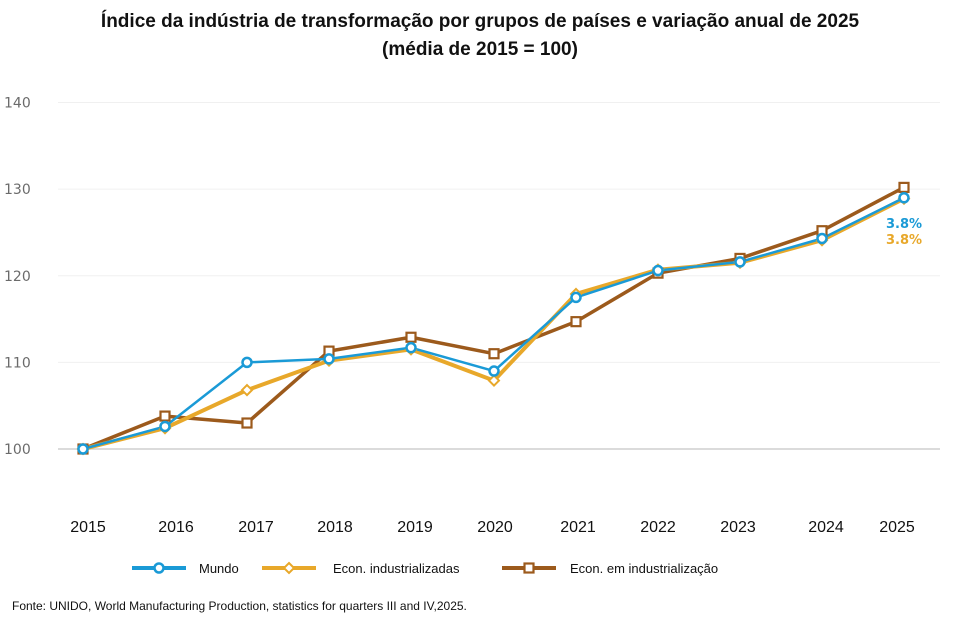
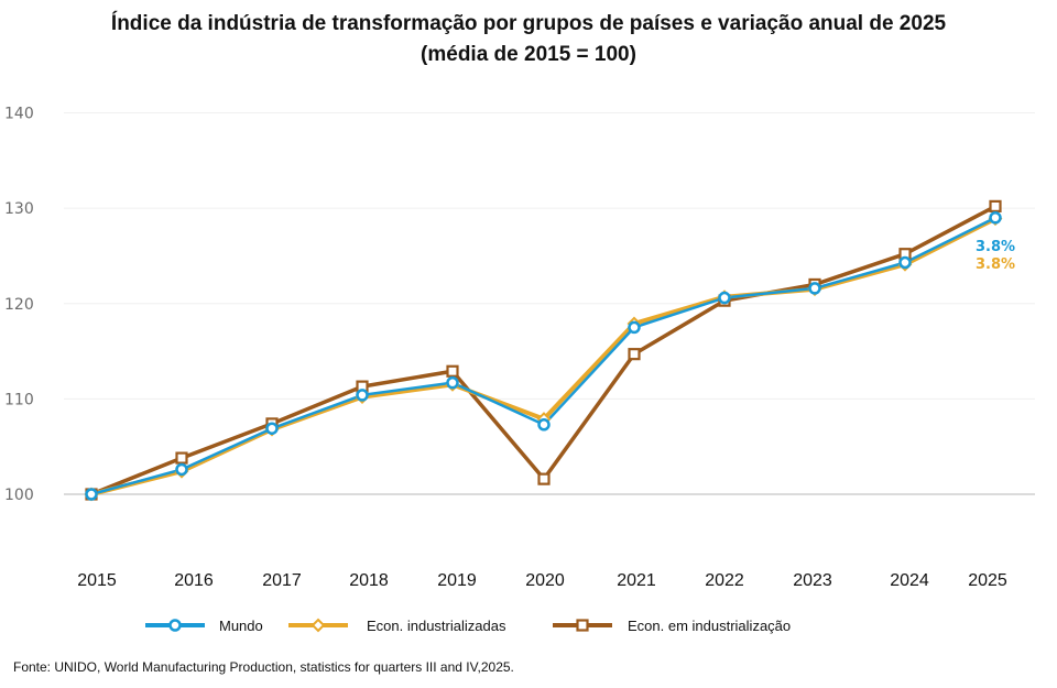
Mundo/2017: 110 -> 107
Econ. em industrialização/2017: 103 -> 107
Mundo/2020: 109 -> 107
Econ. em industrialização/2020: 111 -> 102
